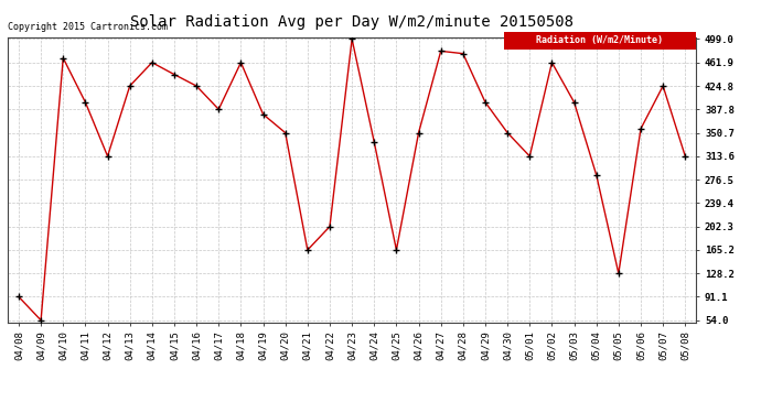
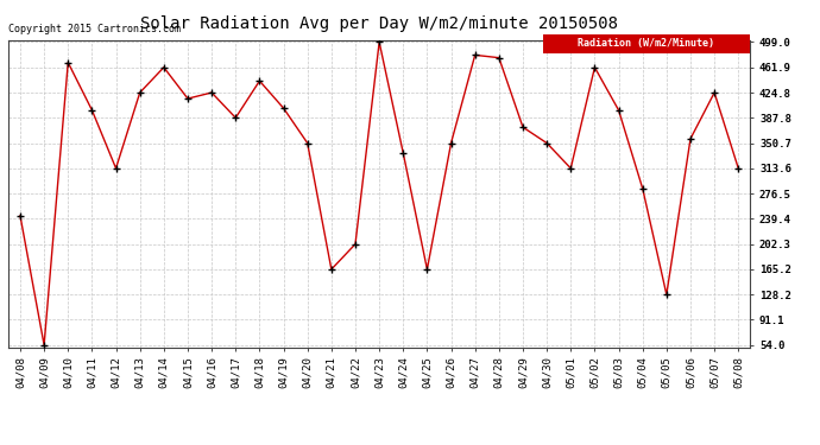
04/08: 91 -> 244
04/15: 443 -> 416
04/18: 462 -> 442
04/19: 380 -> 402
04/29: 399 -> 374
